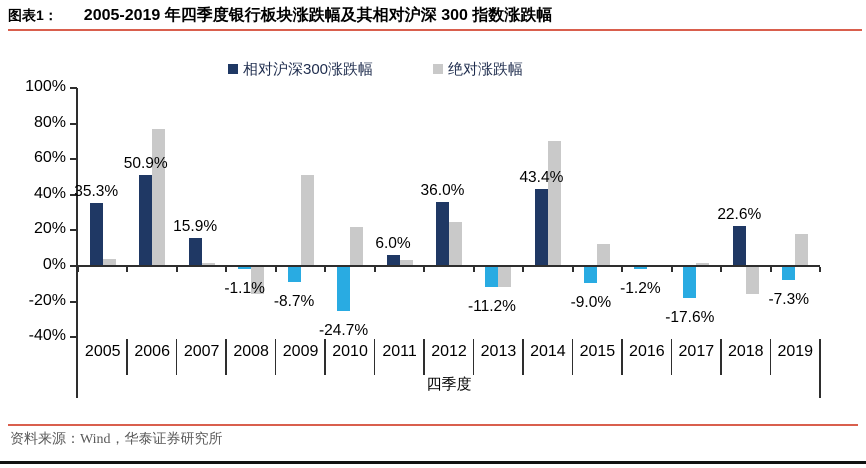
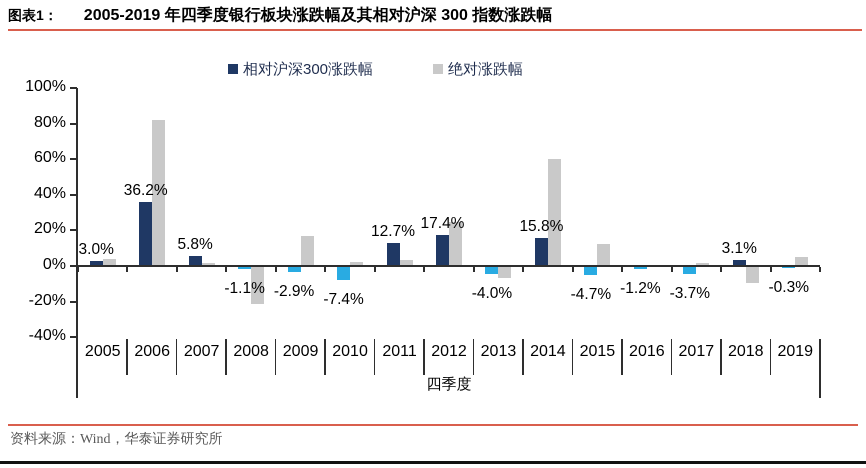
相对沪深300涨跌幅/2005: 35.3% -> 3.0%
相对沪深300涨跌幅/2006: 50.9% -> 36.2%
绝对涨跌幅/2006: 77% -> 82%
相对沪深300涨跌幅/2007: 15.9% -> 5.8%
绝对涨跌幅/2008: -15% -> -21%
相对沪深300涨跌幅/2009: -8.7% -> -2.9%
绝对涨跌幅/2009: 51% -> 17%
相对沪深300涨跌幅/2010: -24.7% -> -7.4%
绝对涨跌幅/2010: 22% -> 2%
相对沪深300涨跌幅/2011: 6.0% -> 12.7%
相对沪深300涨跌幅/2012: 36.0% -> 17.4%
相对沪深300涨跌幅/2013: -11.2% -> -4.0%
绝对涨跌幅/2013: -11% -> -6%
相对沪深300涨跌幅/2014: 43.4% -> 15.8%
绝对涨跌幅/2014: 70% -> 60%
相对沪深300涨跌幅/2015: -9.0% -> -4.7%
相对沪深300涨跌幅/2017: -17.6% -> -3.7%
相对沪深300涨跌幅/2018: 22.6% -> 3.1%
绝对涨跌幅/2018: -15% -> -9%
相对沪深300涨跌幅/2019: -7.3% -> -0.3%
绝对涨跌幅/2019: 18% -> 5%
